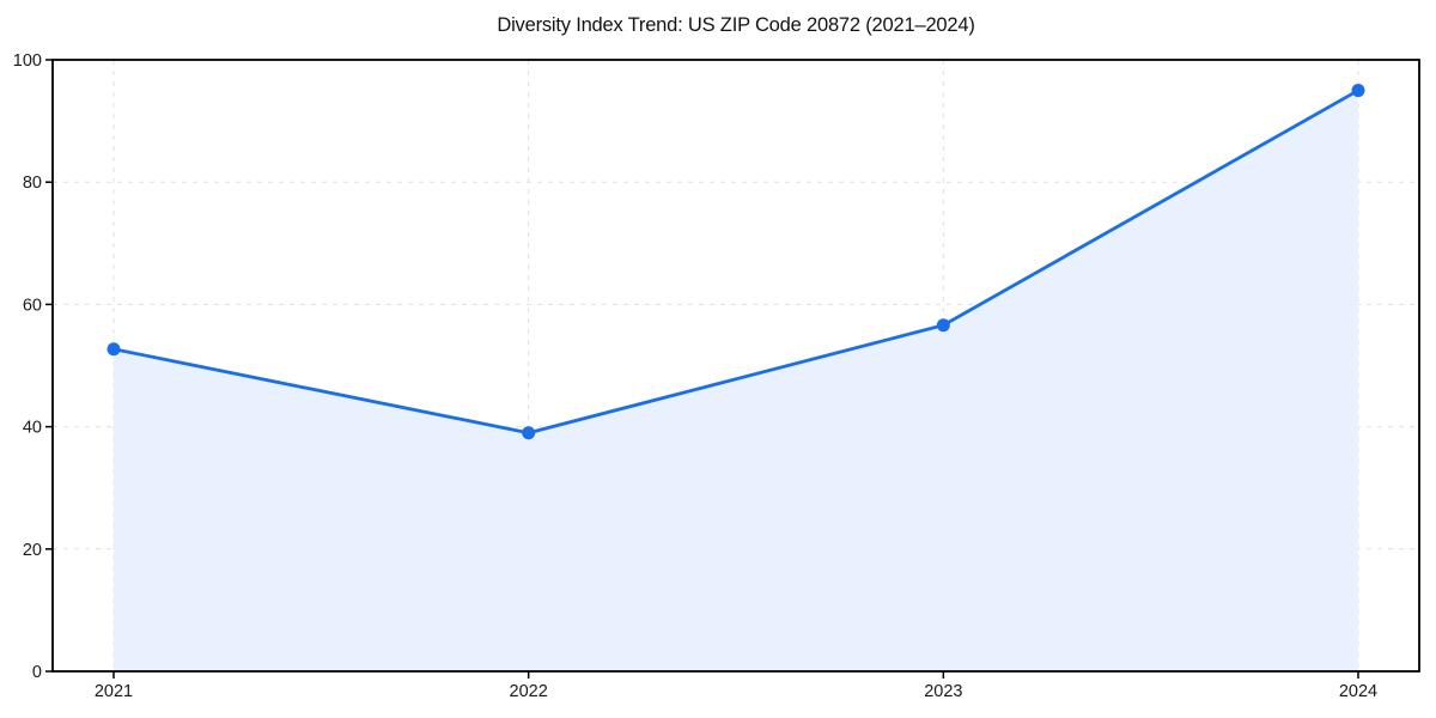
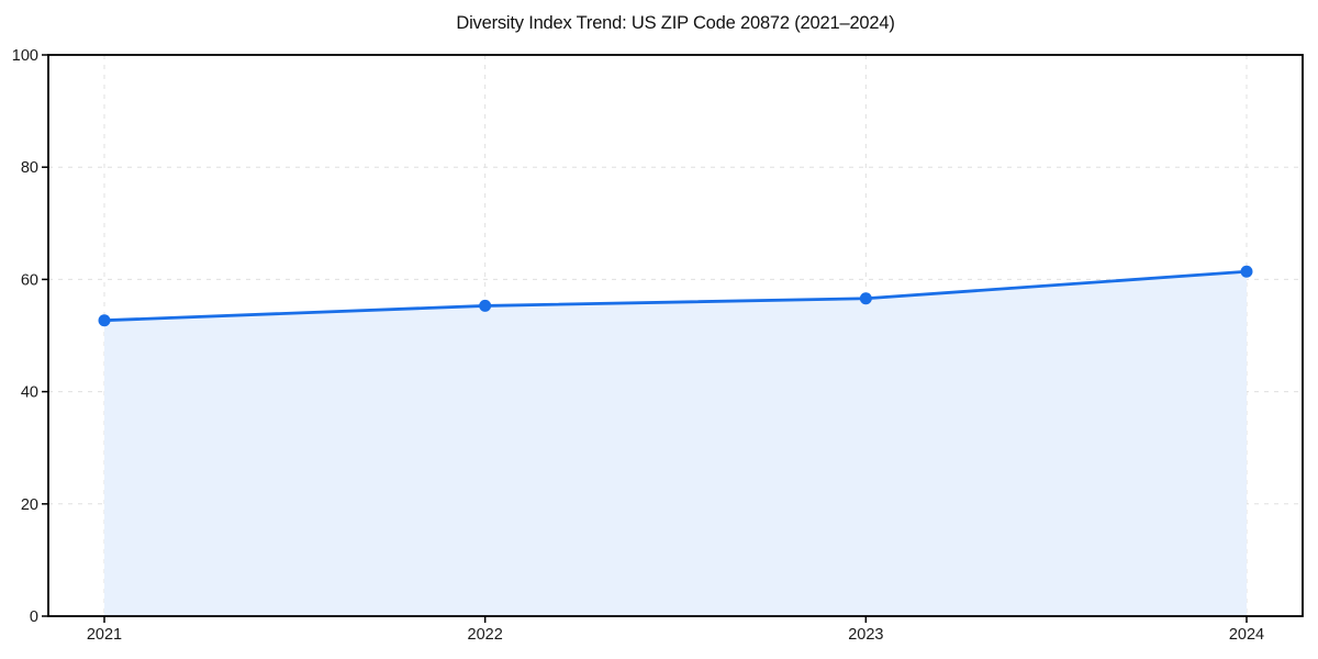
2022: 39 -> 55
2024: 95 -> 61
